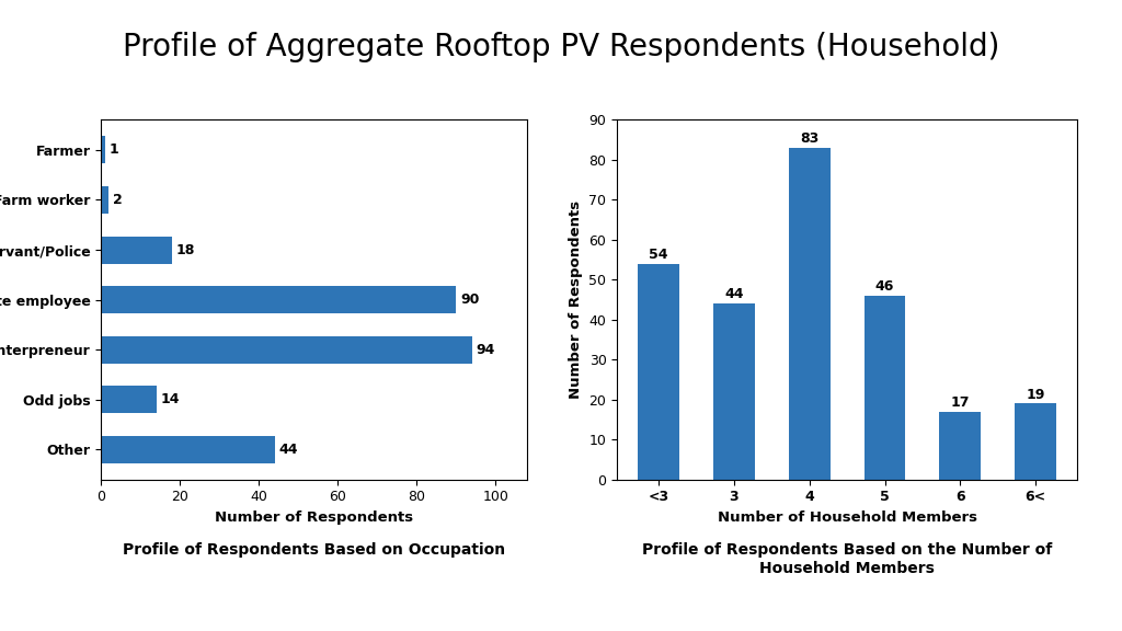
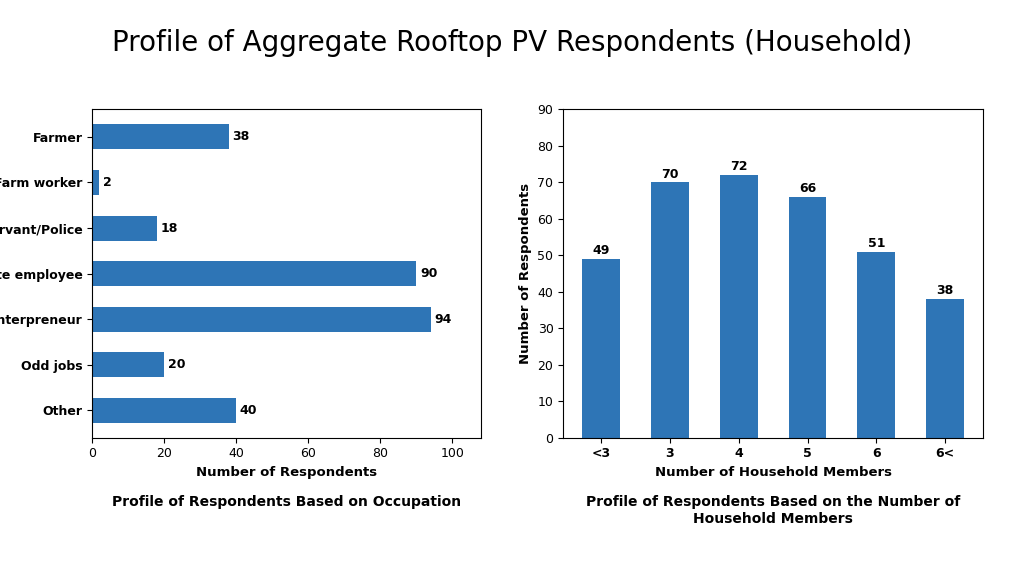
Farmer: 1 -> 38
Odd jobs: 14 -> 20
Other: 44 -> 40
<3: 54 -> 49
3: 44 -> 70
4: 83 -> 72
5: 46 -> 66
6: 17 -> 51
6<: 19 -> 38
